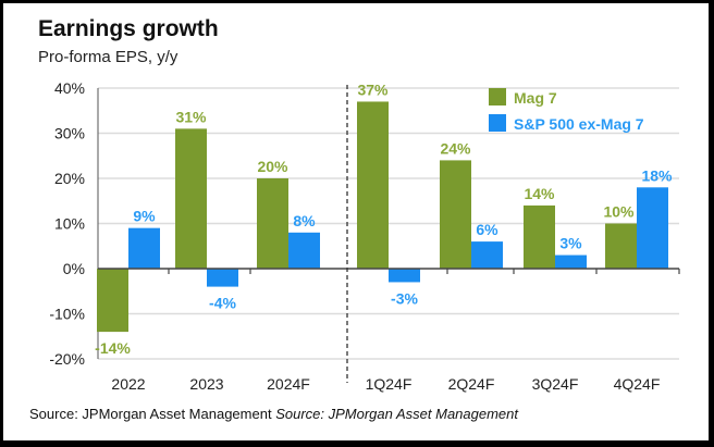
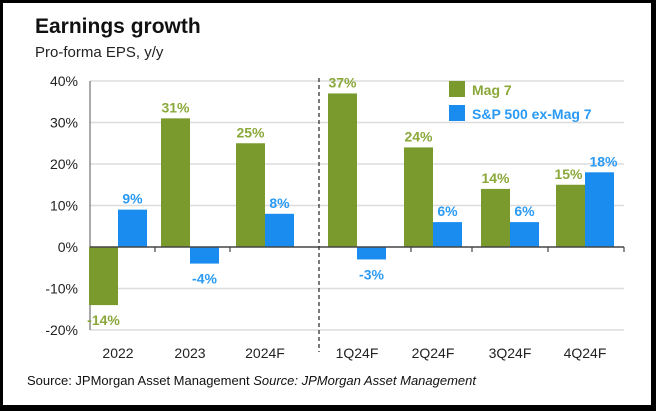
Mag 7/2024F: 20% -> 25%
S&P 500 ex-Mag 7/3Q24F: 3% -> 6%
Mag 7/4Q24F: 10% -> 15%
